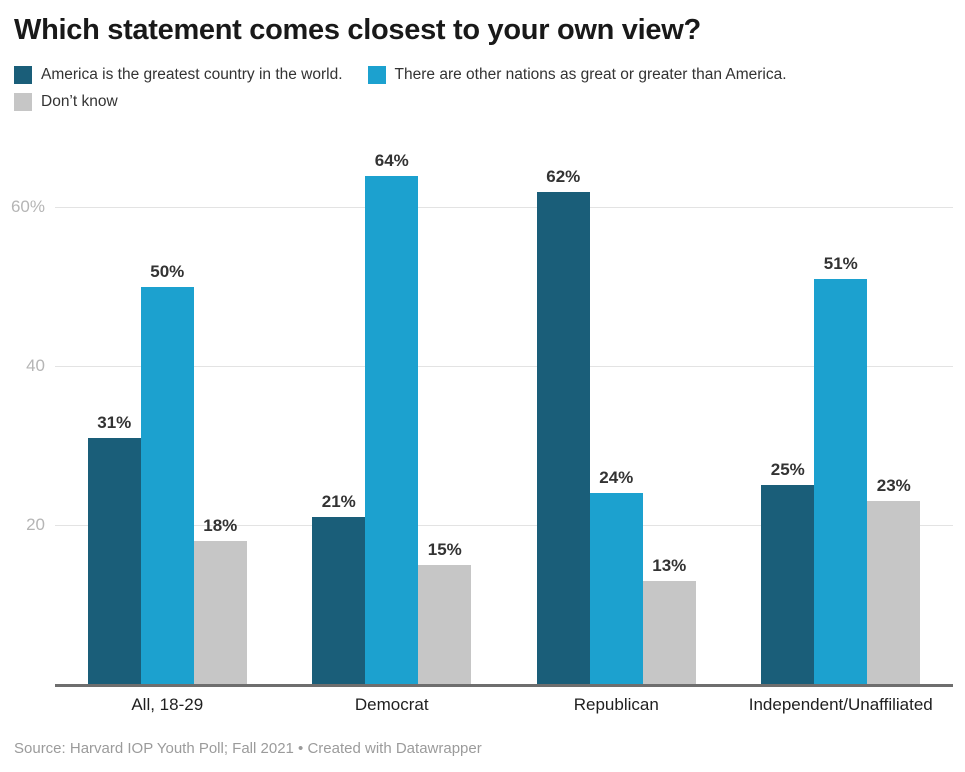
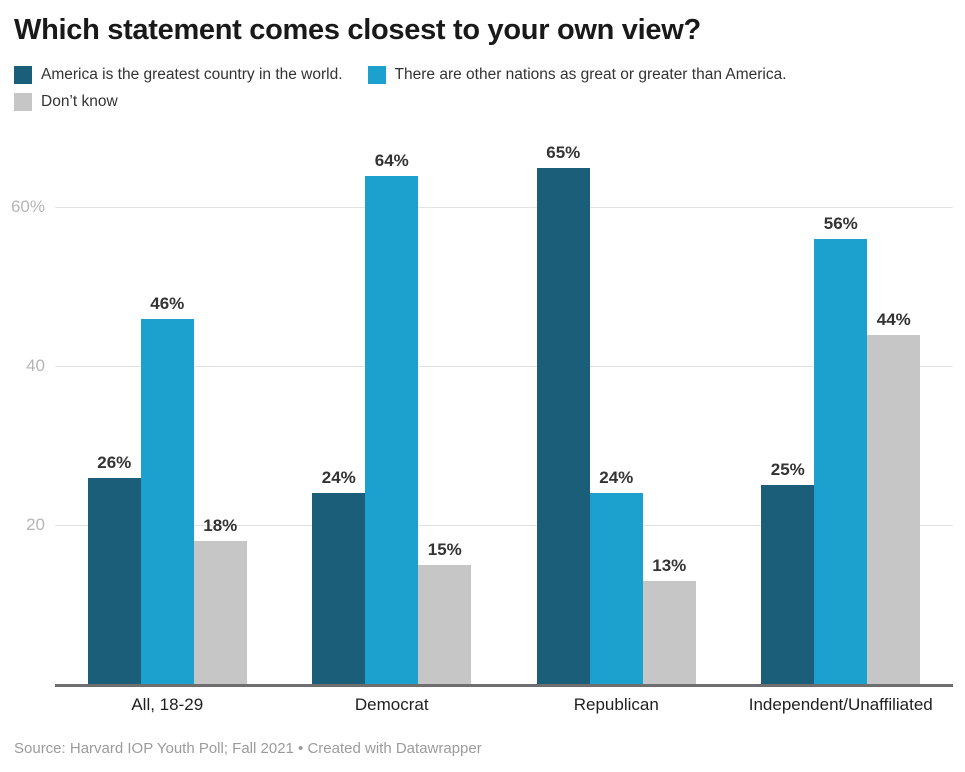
America is the greatest country in the world./All, 18-29: 31% -> 26%
There are other nations as great or greater than America./All, 18-29: 50% -> 46%
America is the greatest country in the world./Democrat: 21% -> 24%
America is the greatest country in the world./Republican: 62% -> 65%
There are other nations as great or greater than America./Independent/Unaffiliated: 51% -> 56%
Don’t know/Independent/Unaffiliated: 23% -> 44%
